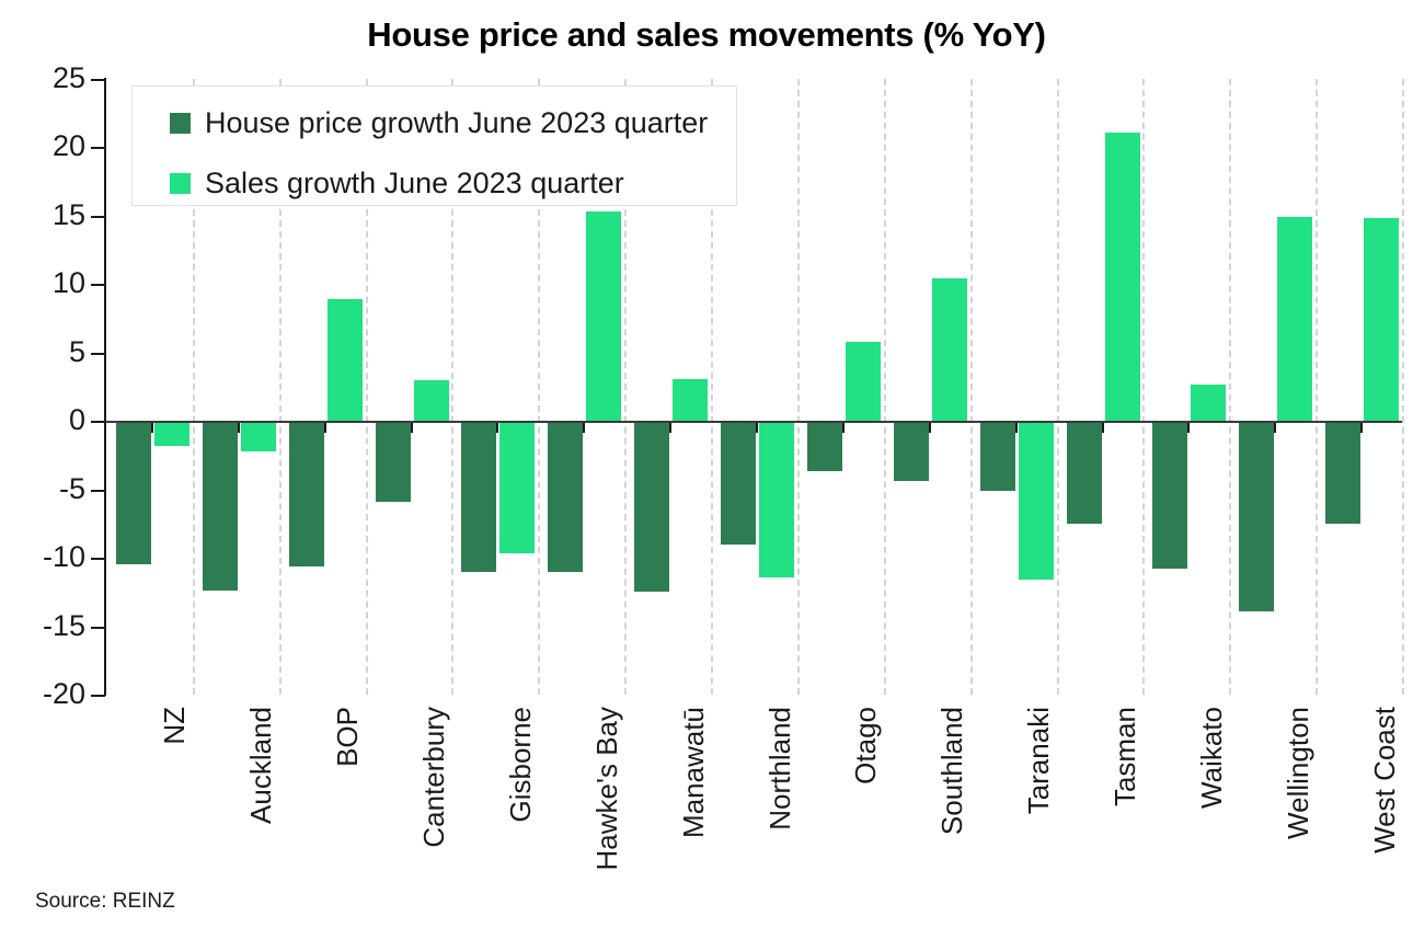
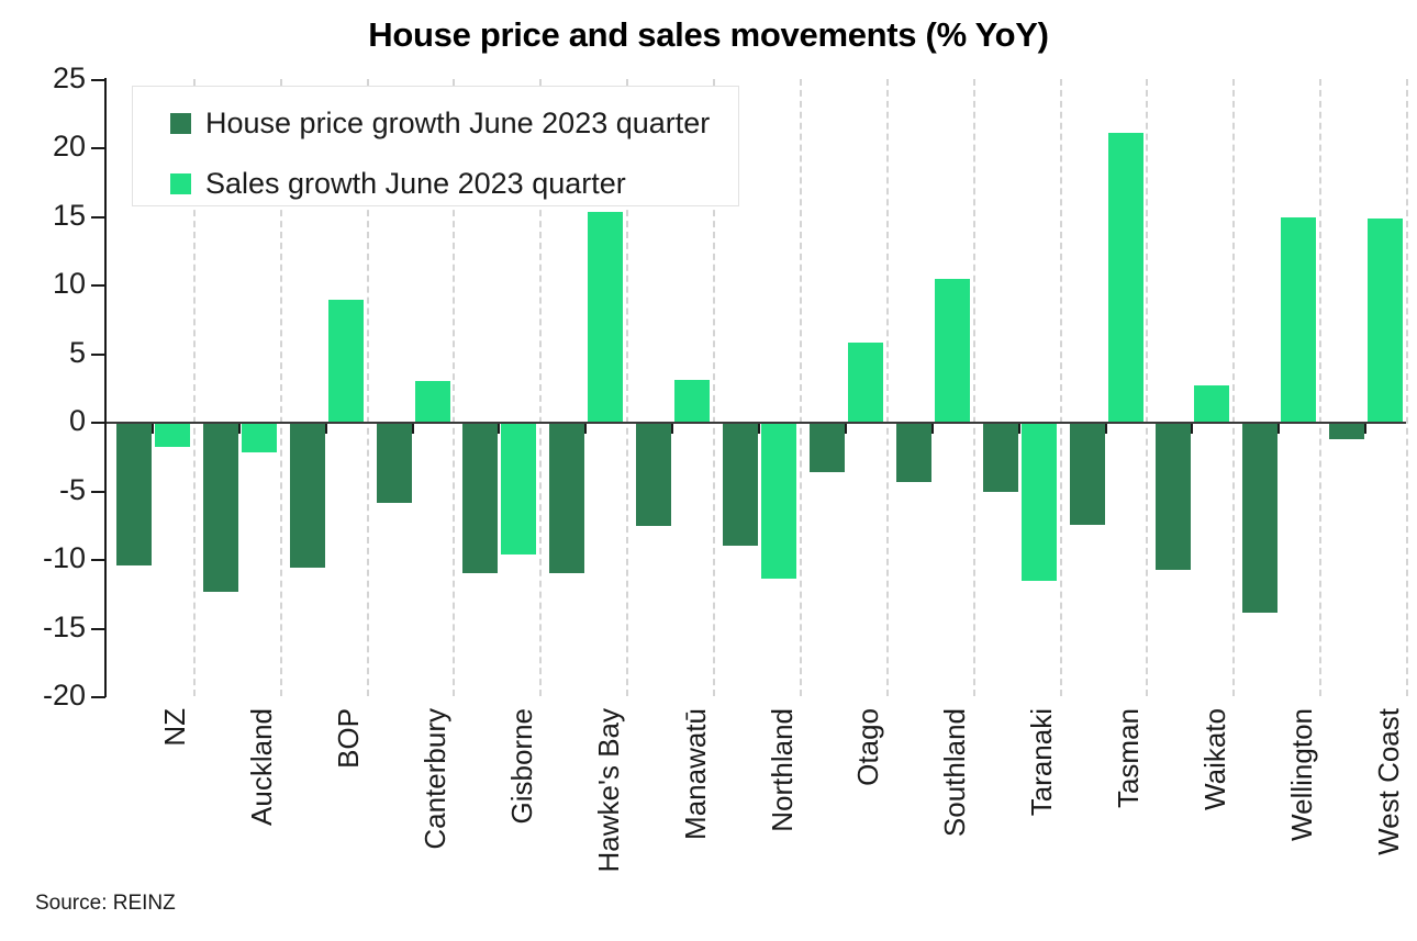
House price growth June 2023 quarter/Manawatū: -12.5 -> -7.6
House price growth June 2023 quarter/West Coast: -7.5 -> -1.3
